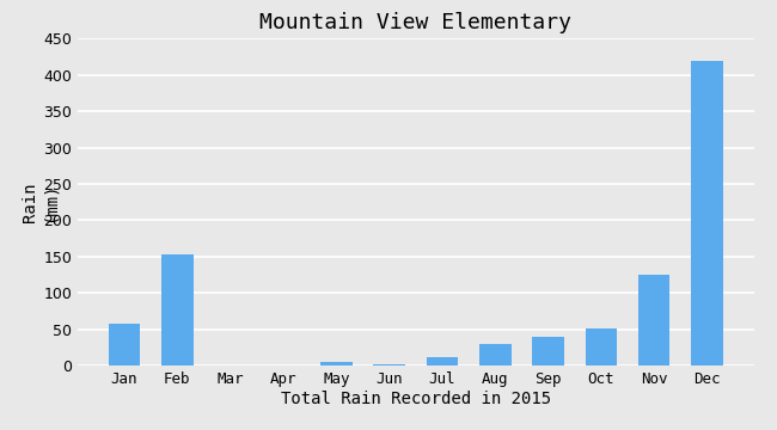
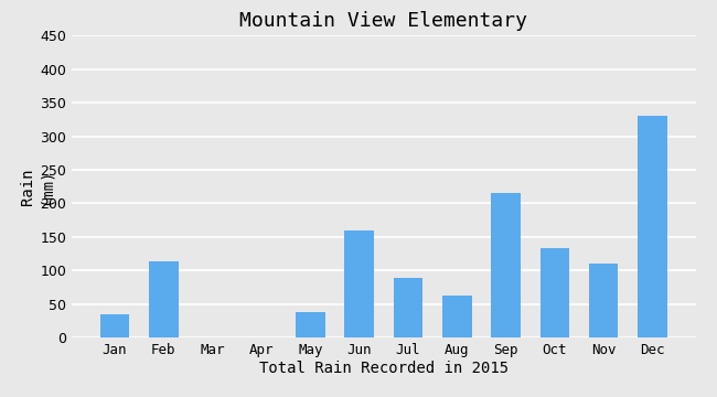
Jan: 58 -> 34
Feb: 153 -> 114
May: 5 -> 38
Jun: 2 -> 160
Jul: 12 -> 88
Aug: 30 -> 62
Sep: 40 -> 216
Oct: 51 -> 134
Nov: 125 -> 110
Dec: 420 -> 330
